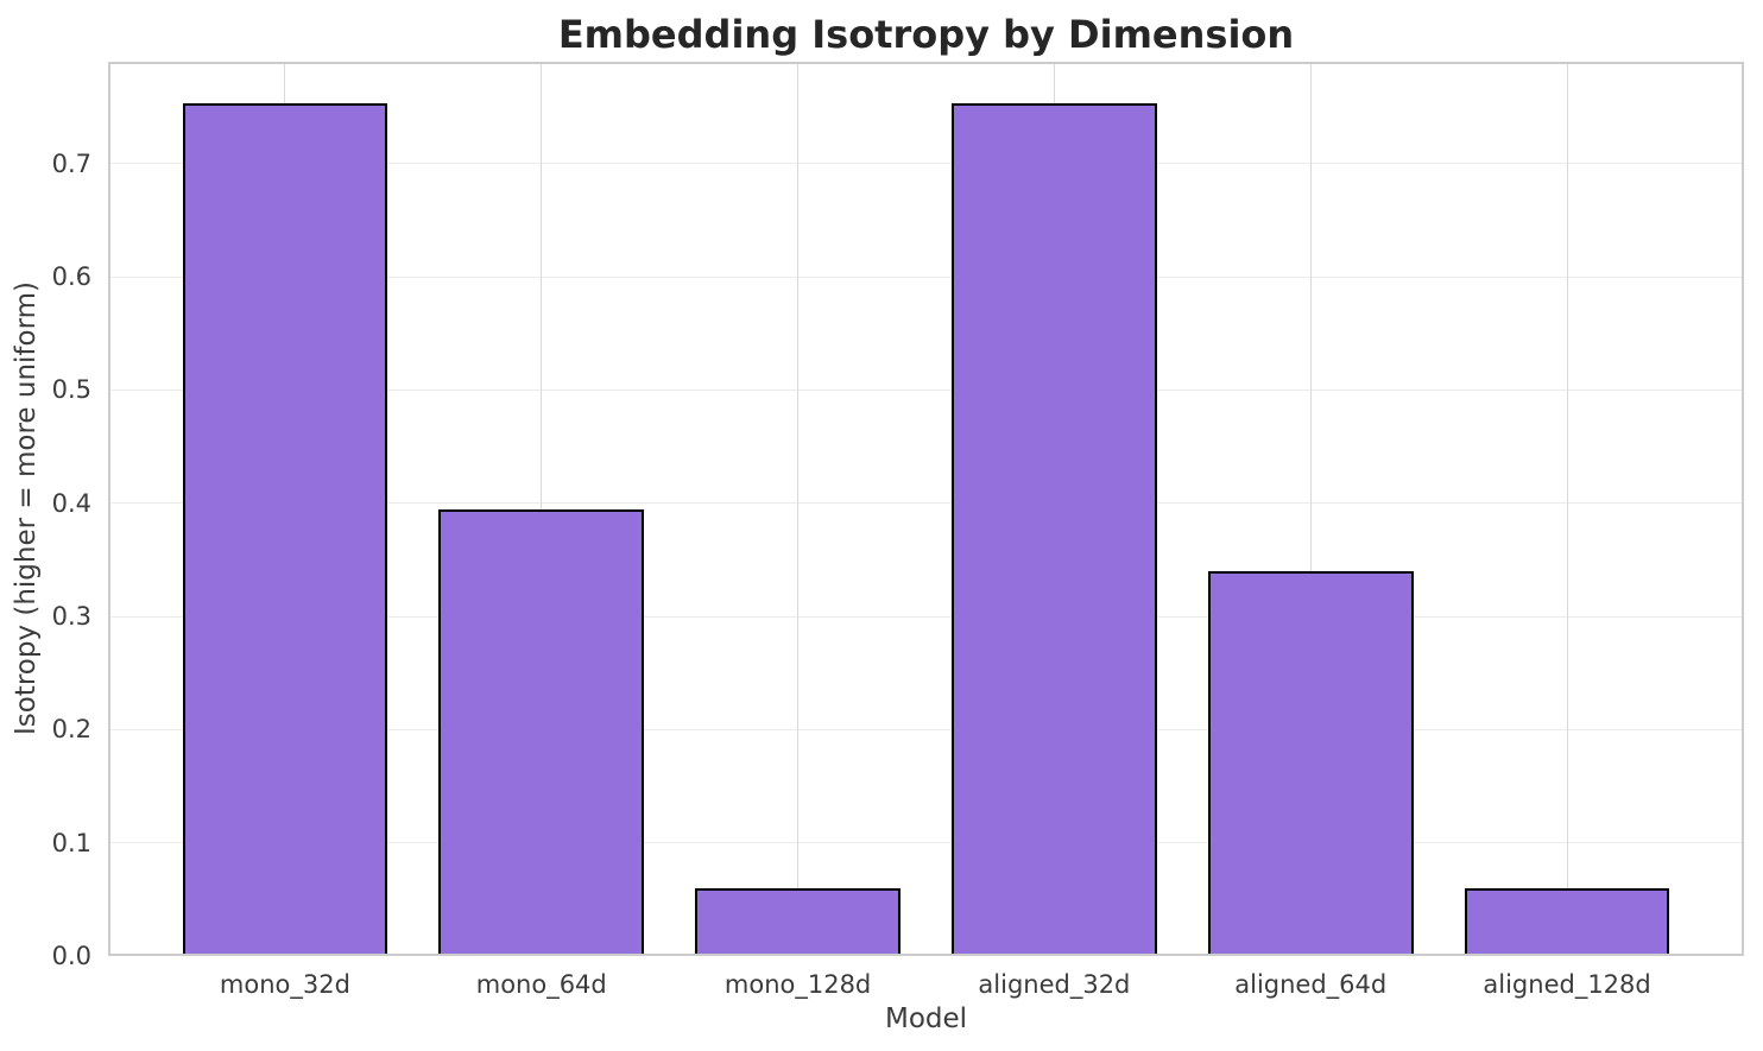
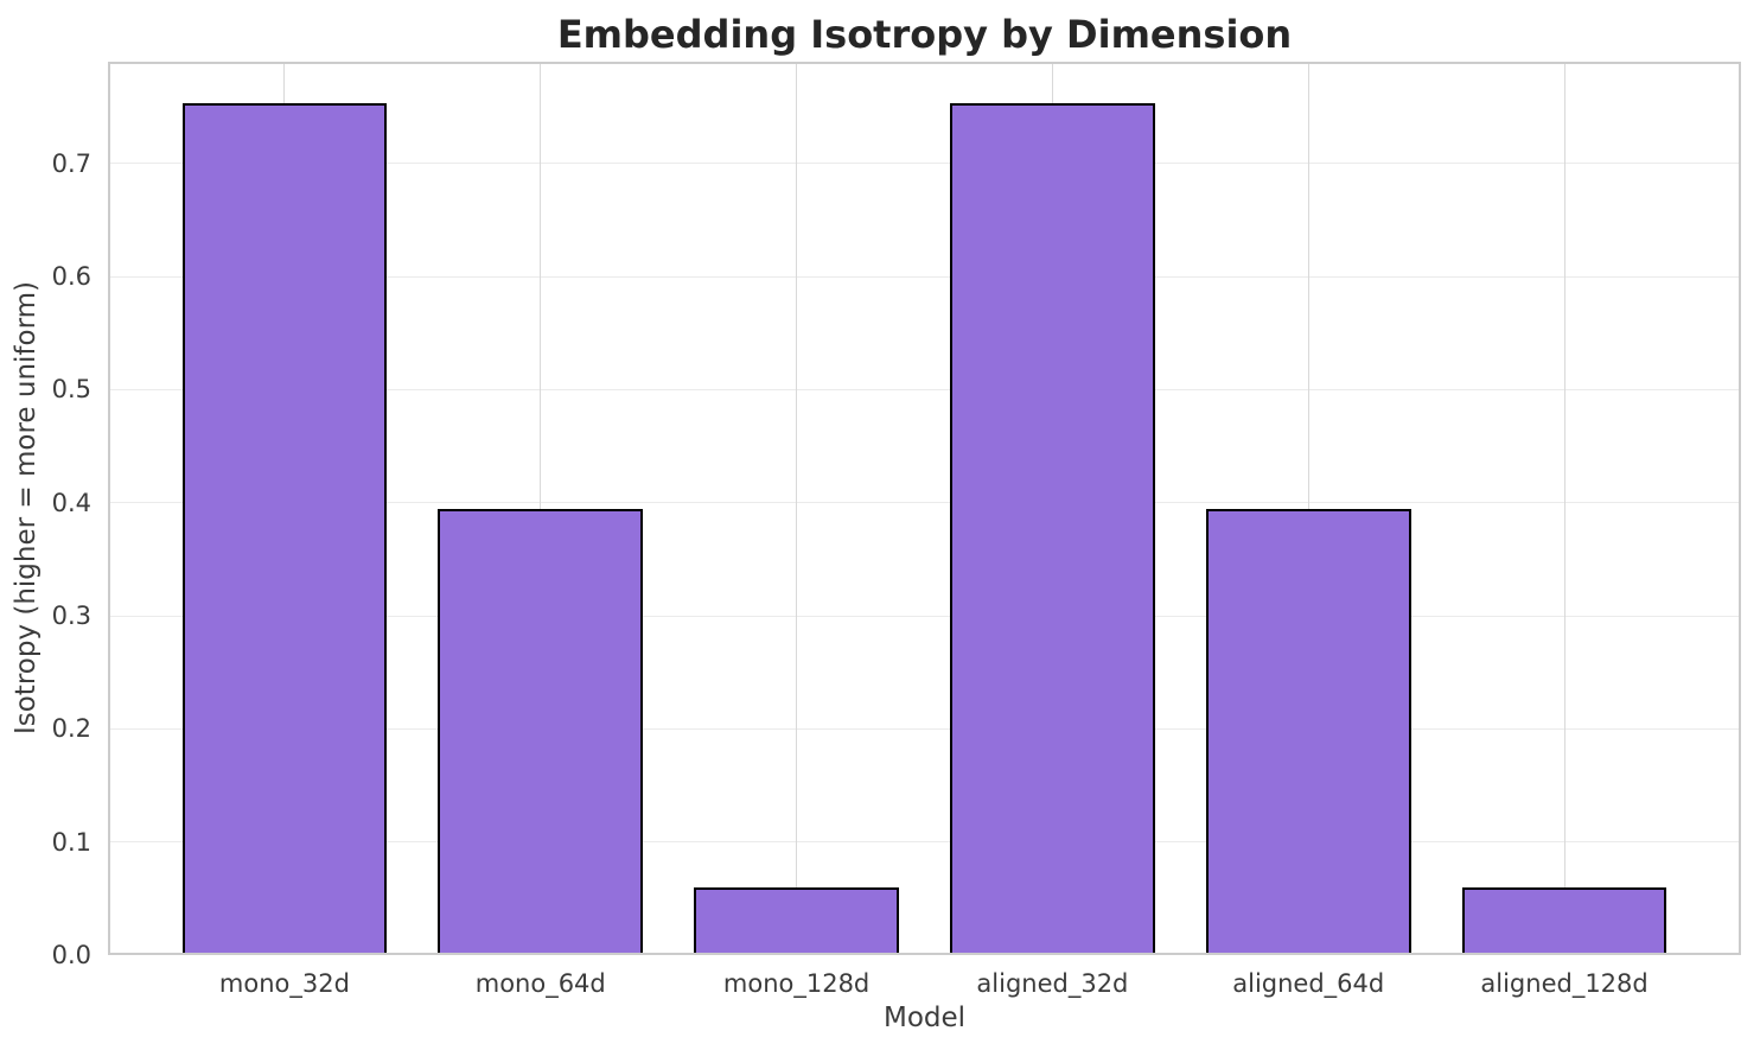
aligned_64d: 0.34 -> 0.39
